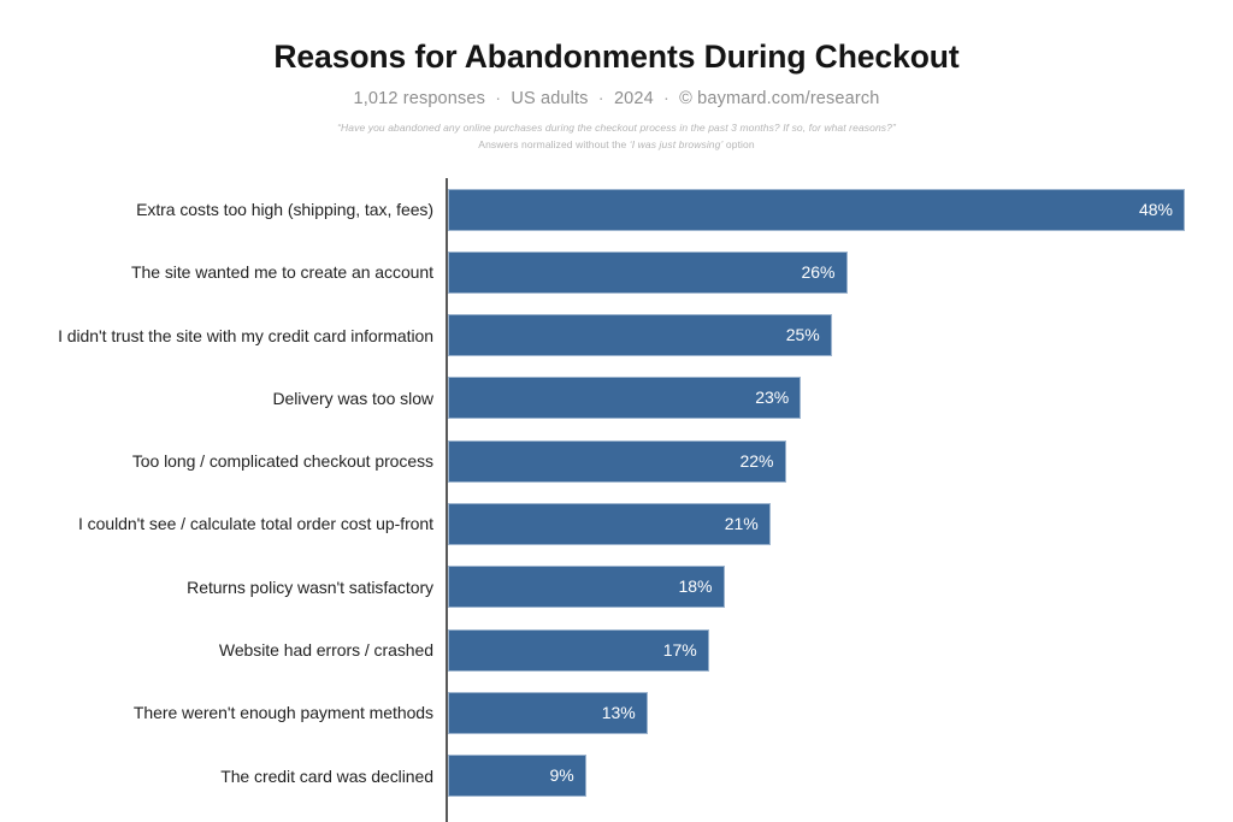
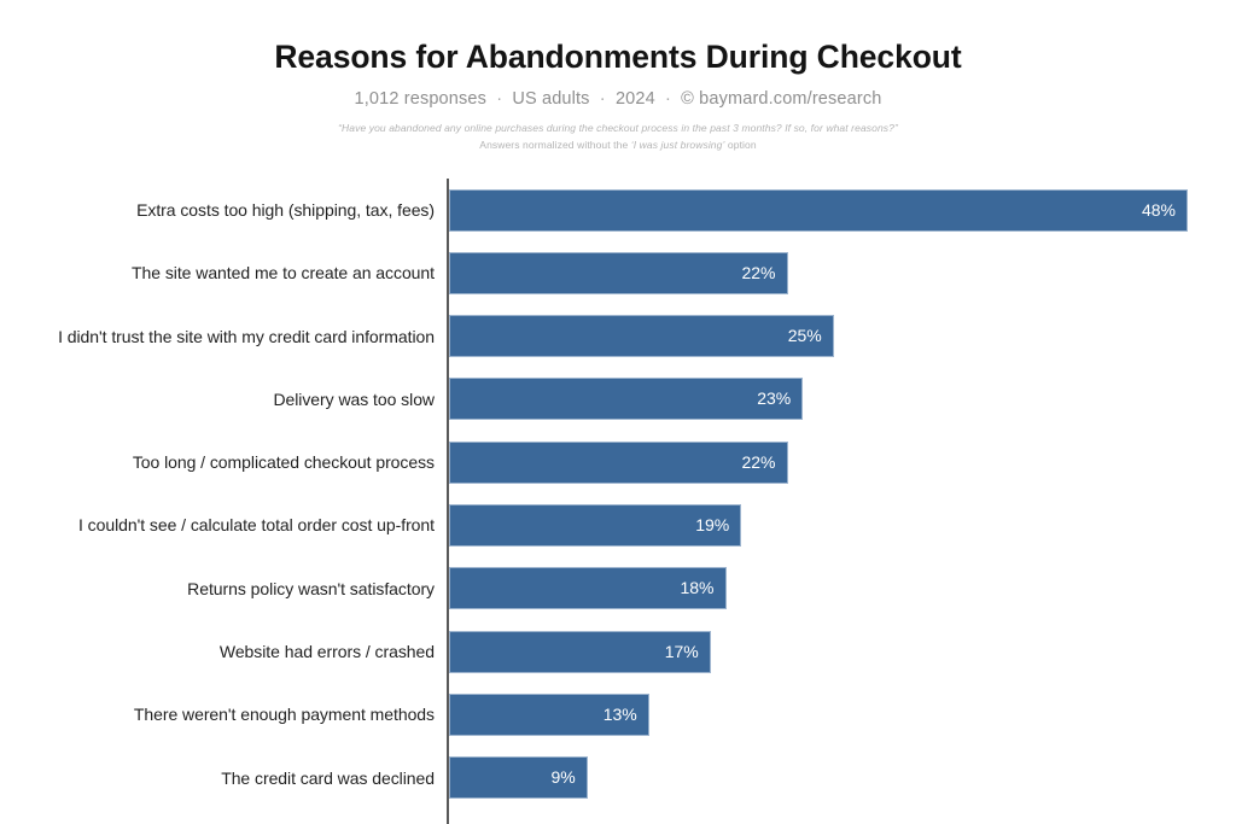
The site wanted me to create an account: 26% -> 22%
I couldn't see / calculate total order cost up-front: 21% -> 19%
